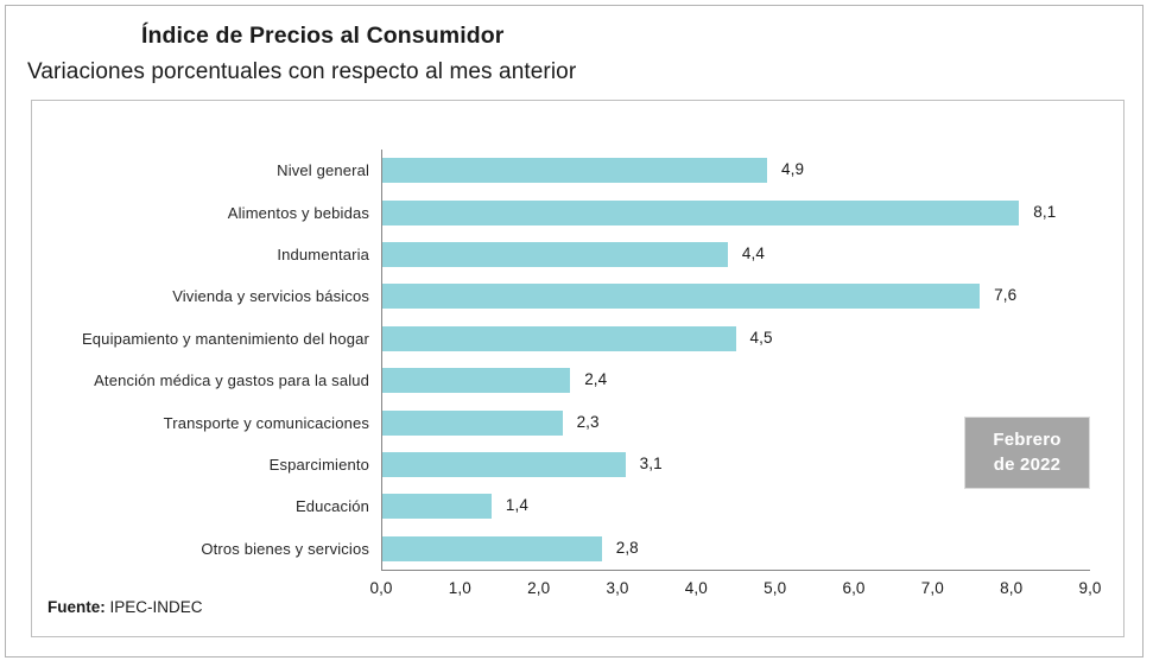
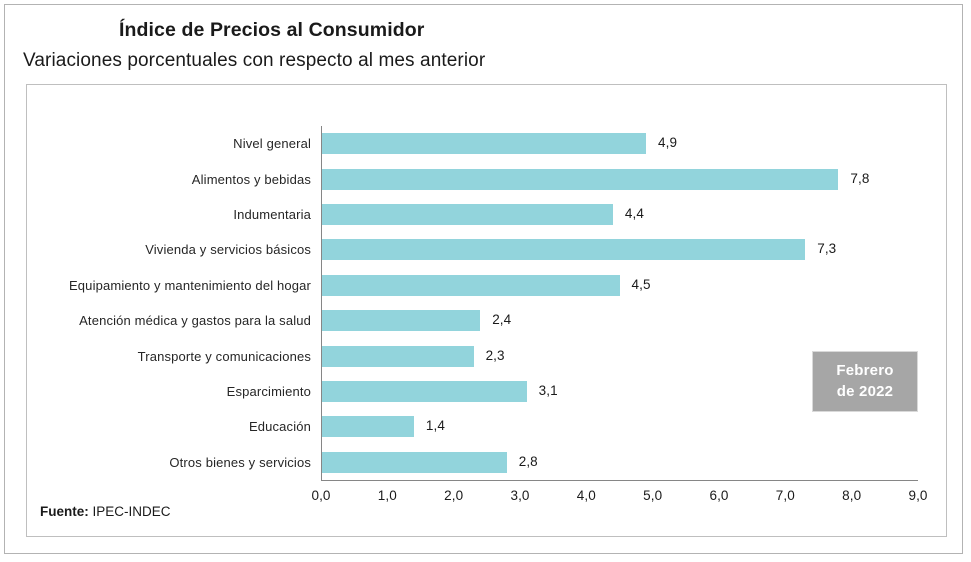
Alimentos y bebidas: 8,1 -> 7,8
Vivienda y servicios básicos: 7,6 -> 7,3
